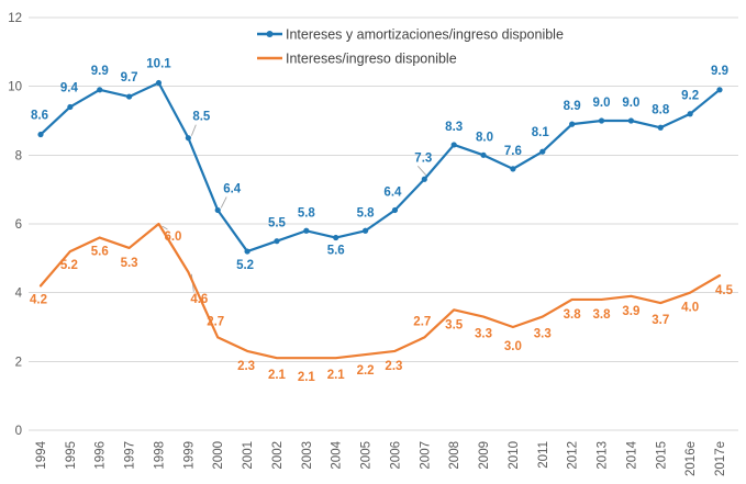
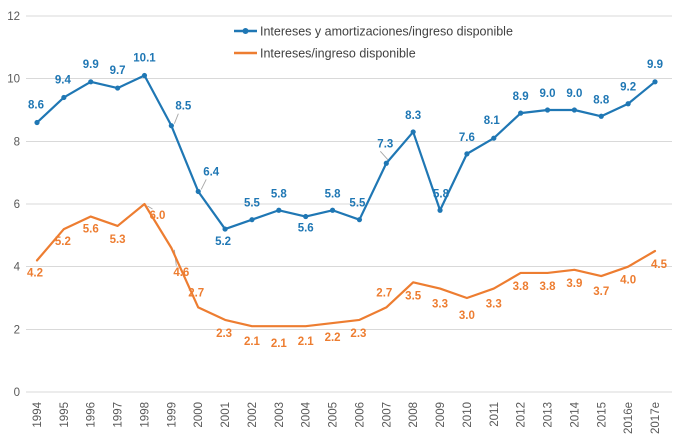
Intereses y amortizaciones/ingreso disponible/2006: 6.4 -> 5.5
Intereses y amortizaciones/ingreso disponible/2009: 8.0 -> 5.8
